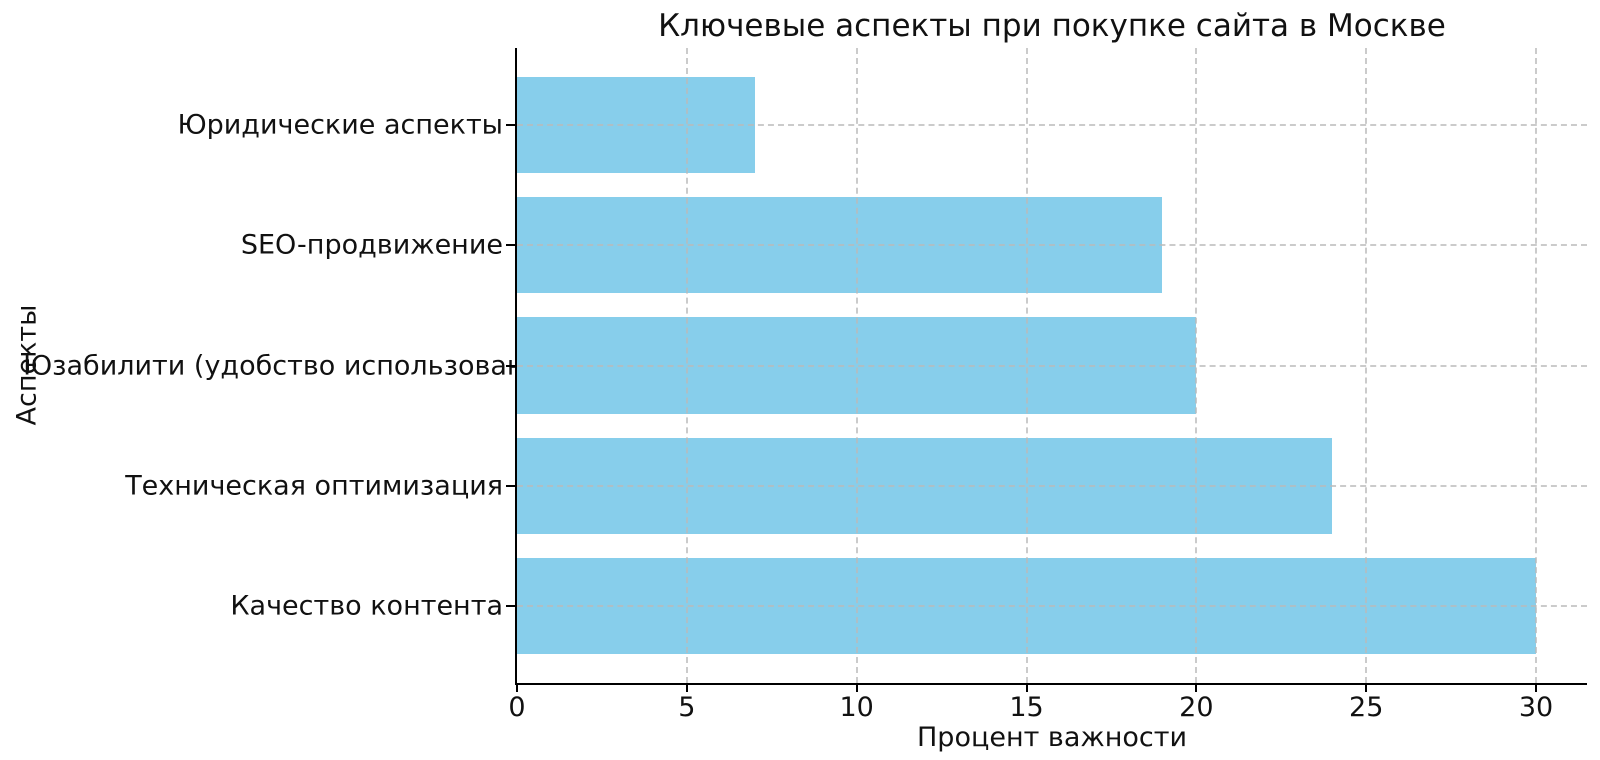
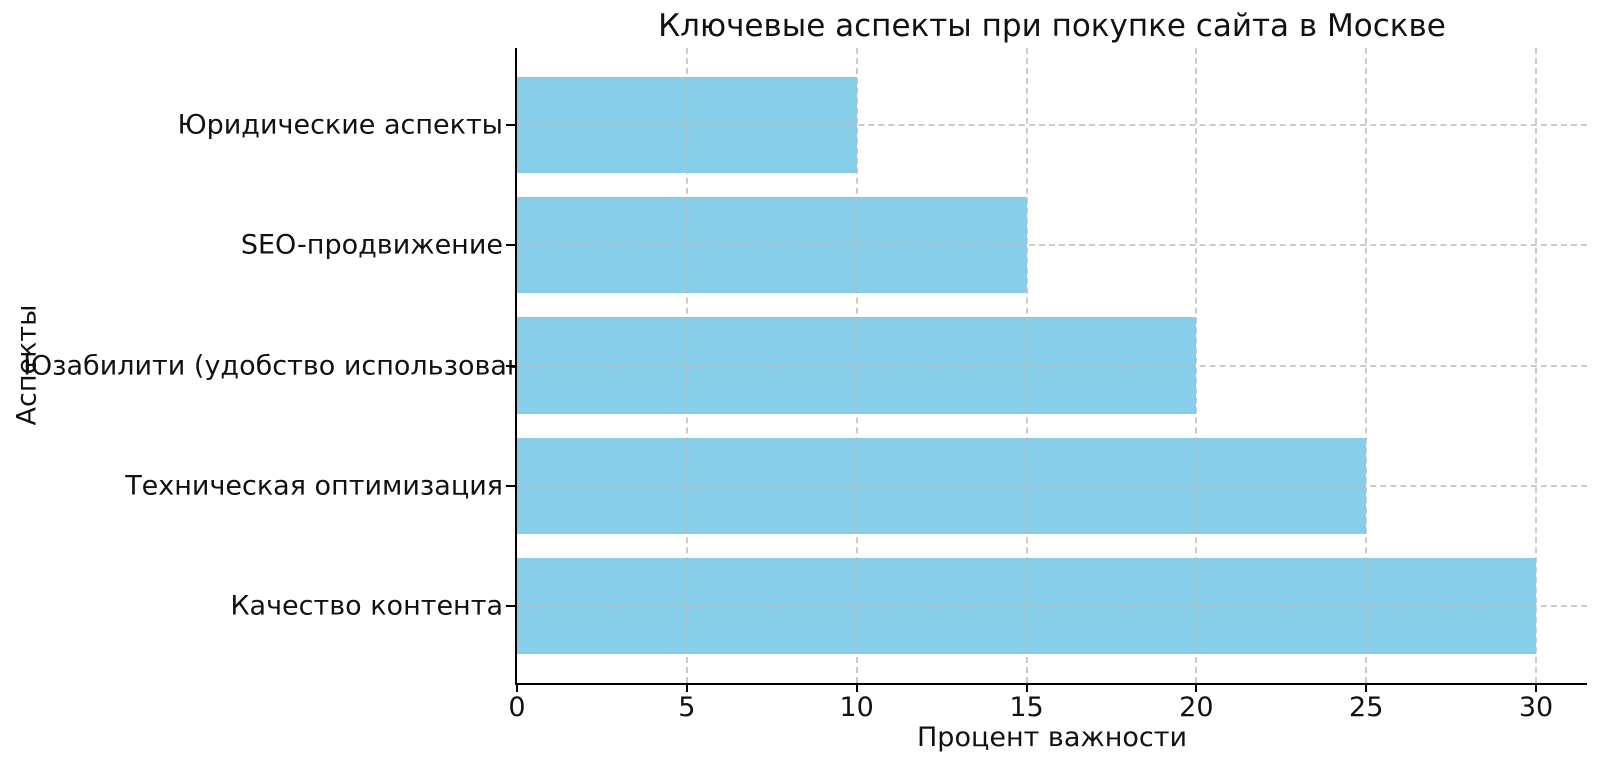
Юридические аспекты: 7 -> 10
SEO-продвижение: 19 -> 15
Техническая оптимизация: 24 -> 25
